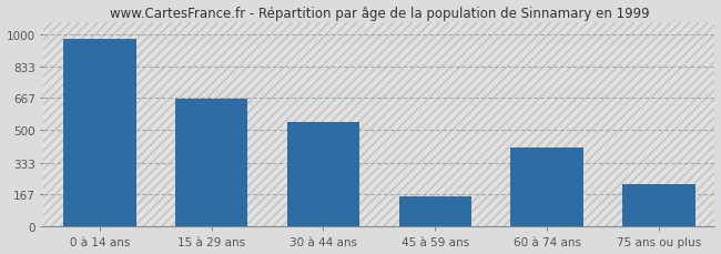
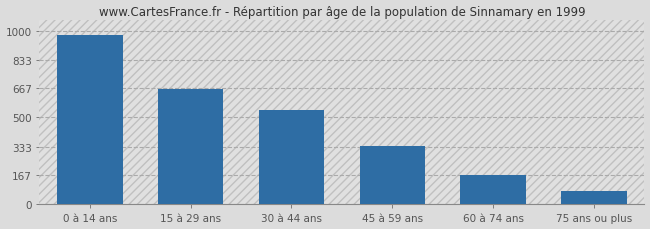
45 à 59 ans: 160 -> 340
60 à 74 ans: 410 -> 170
75 ans ou plus: 220 -> 80
